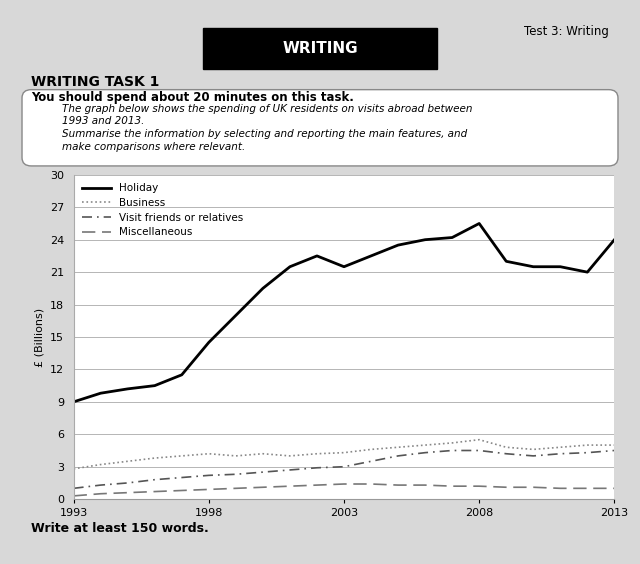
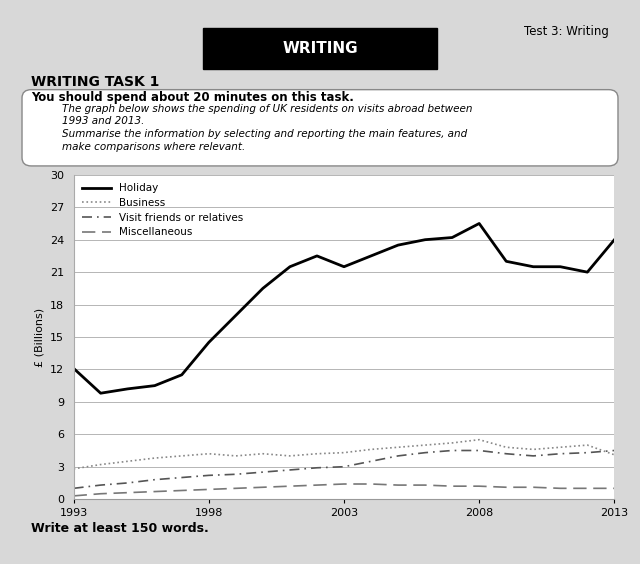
Holiday/1993: 9.0 -> 12.1
Business/2013: 5.0 -> 4.1
